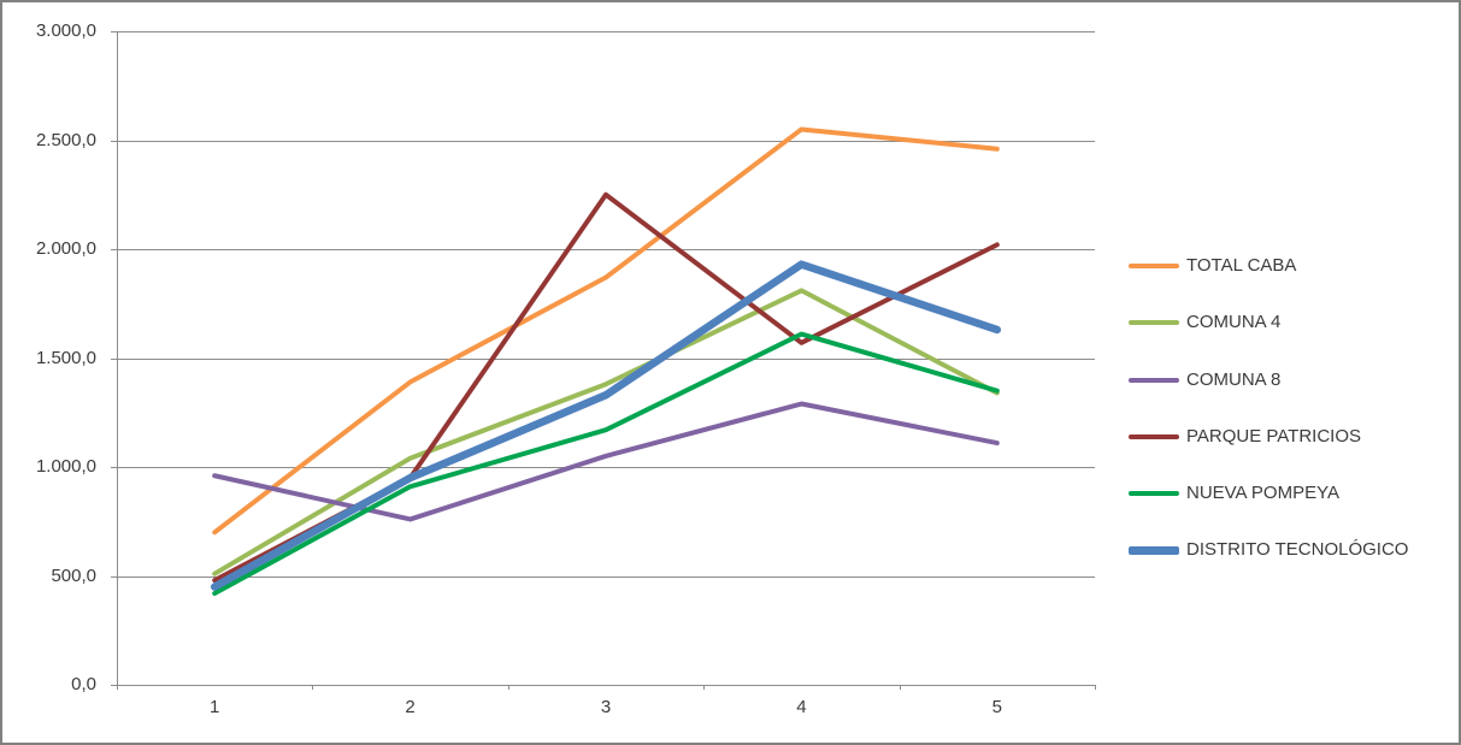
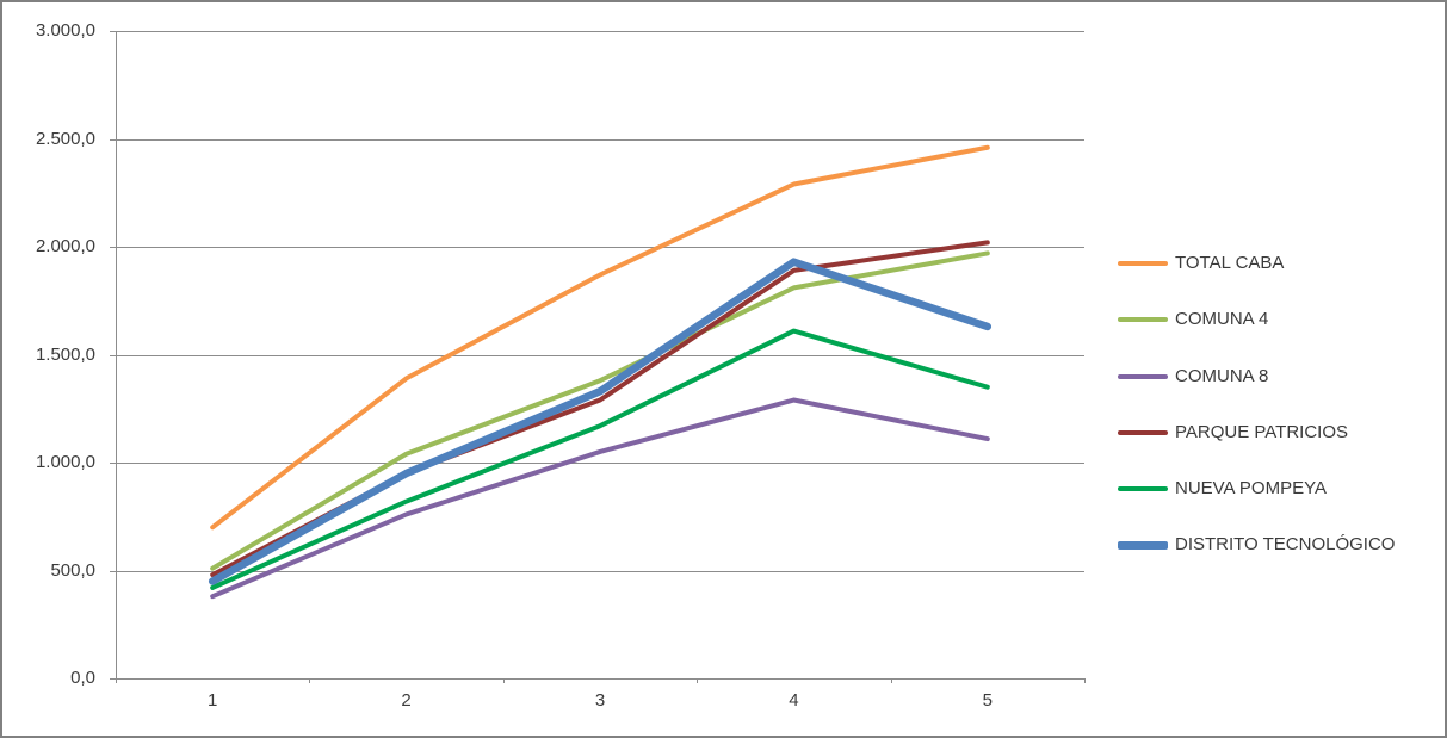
COMUNA 8/1: 960 -> 380
NUEVA POMPEYA/2: 910 -> 820
PARQUE PATRICIOS/3: 2250 -> 1290
TOTAL CABA/4: 2550 -> 2290
PARQUE PATRICIOS/4: 1570 -> 1890
COMUNA 4/5: 1340 -> 1970
